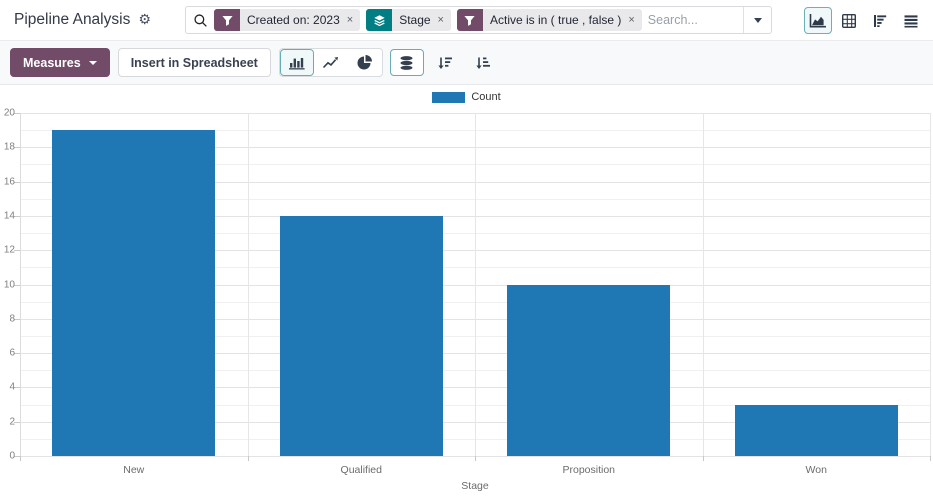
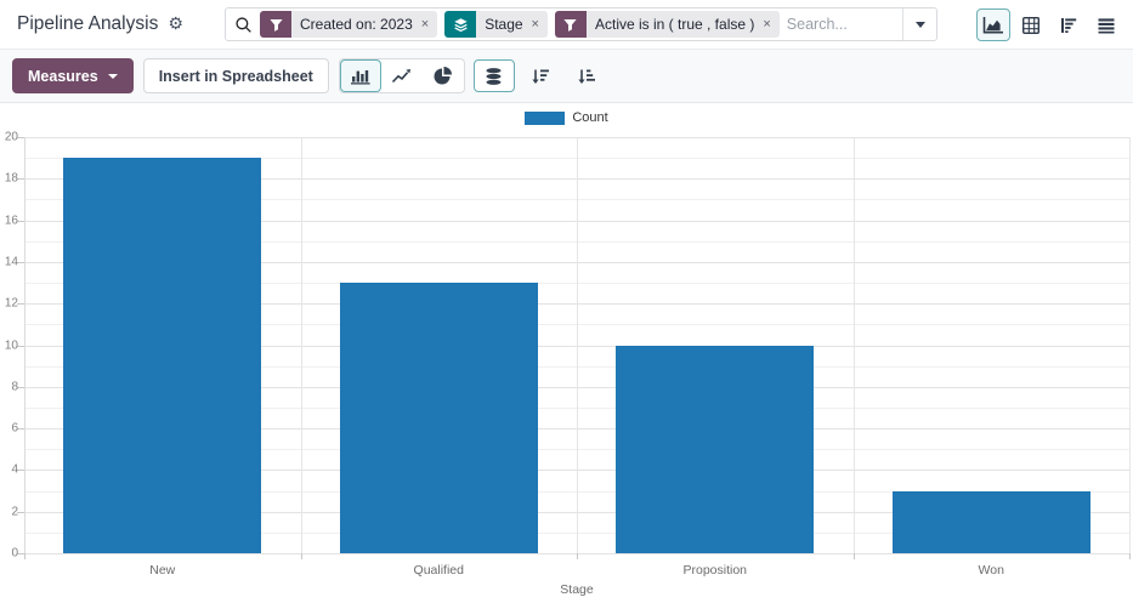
Qualified: 14 -> 13
